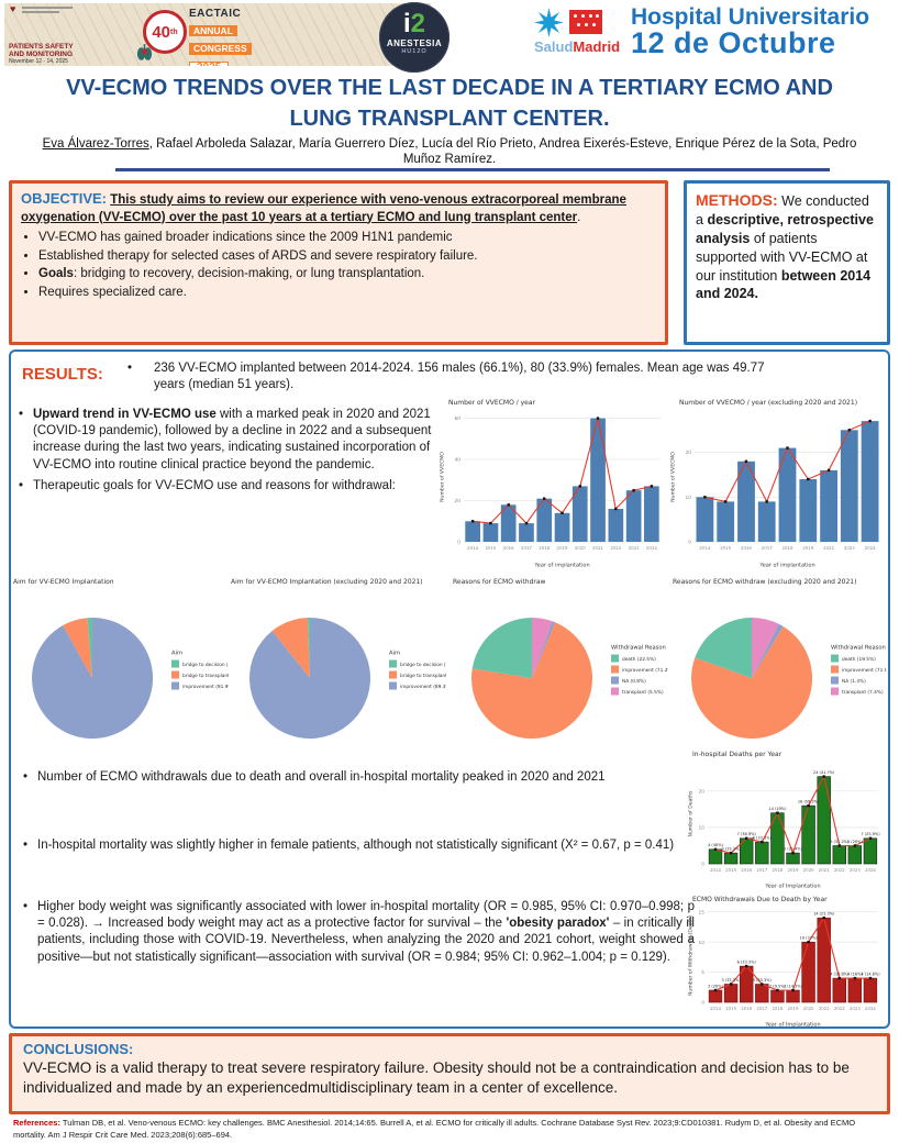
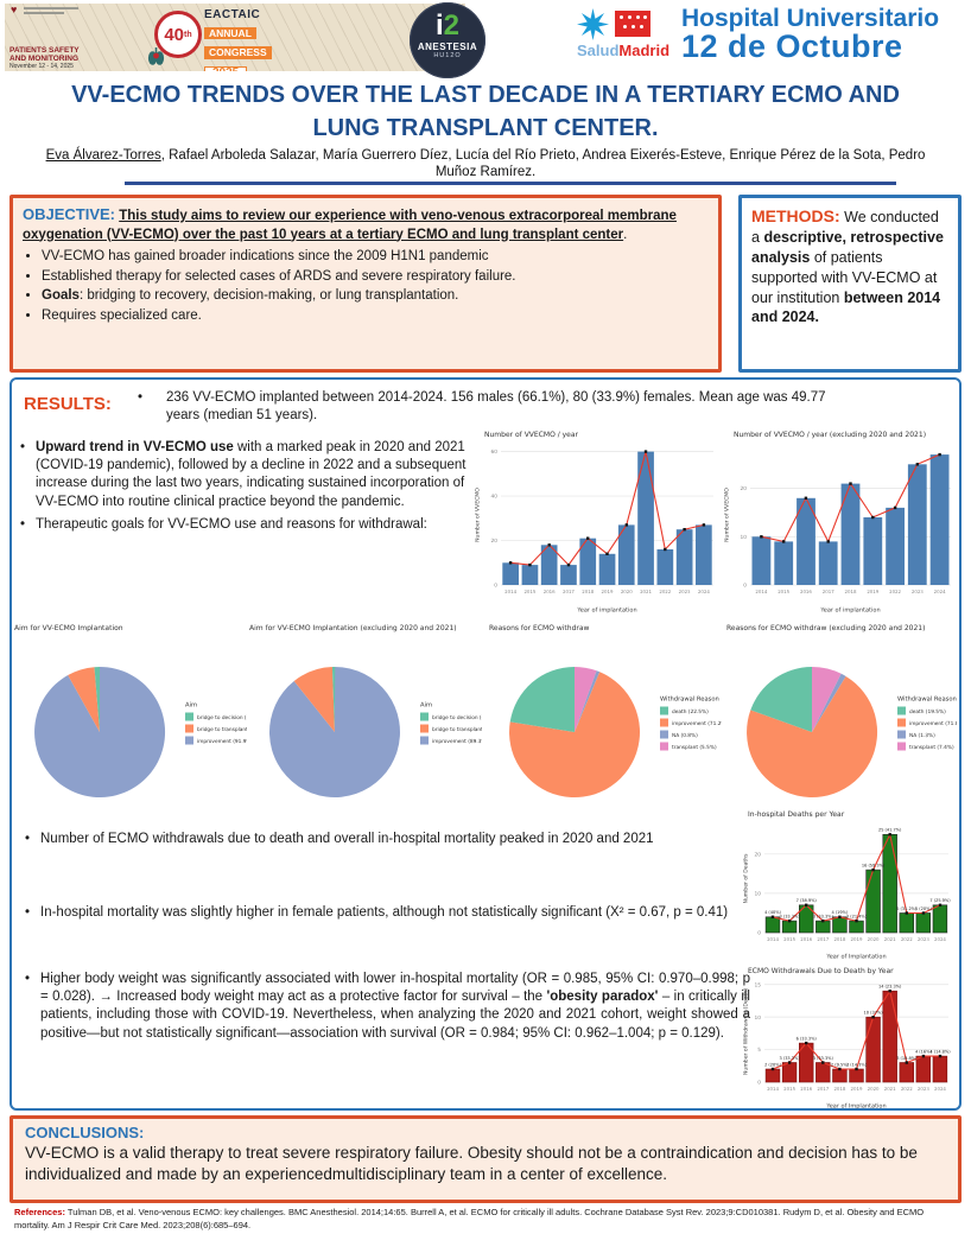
In-hospital Deaths per Year/2017: 6 -> 3
In-hospital Deaths per Year/2018: 14 -> 4
In-hospital Deaths per Year/2021: 24 -> 25
ECMO Withdrawals Due to Death by Year/2022: 4 -> 3
